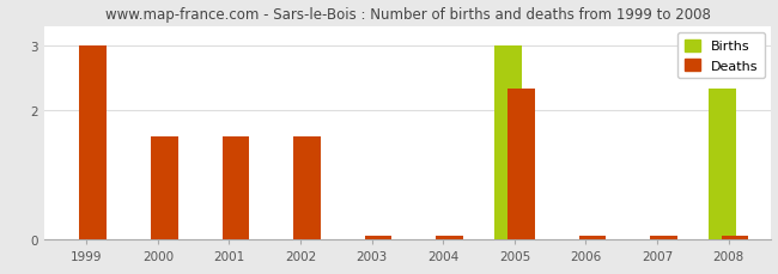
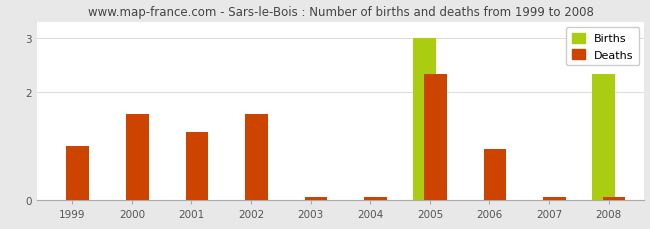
Deaths/1999: 3.00 -> 1.00
Deaths/2001: 1.58 -> 1.26
Deaths/2006: 0.05 -> 0.94
